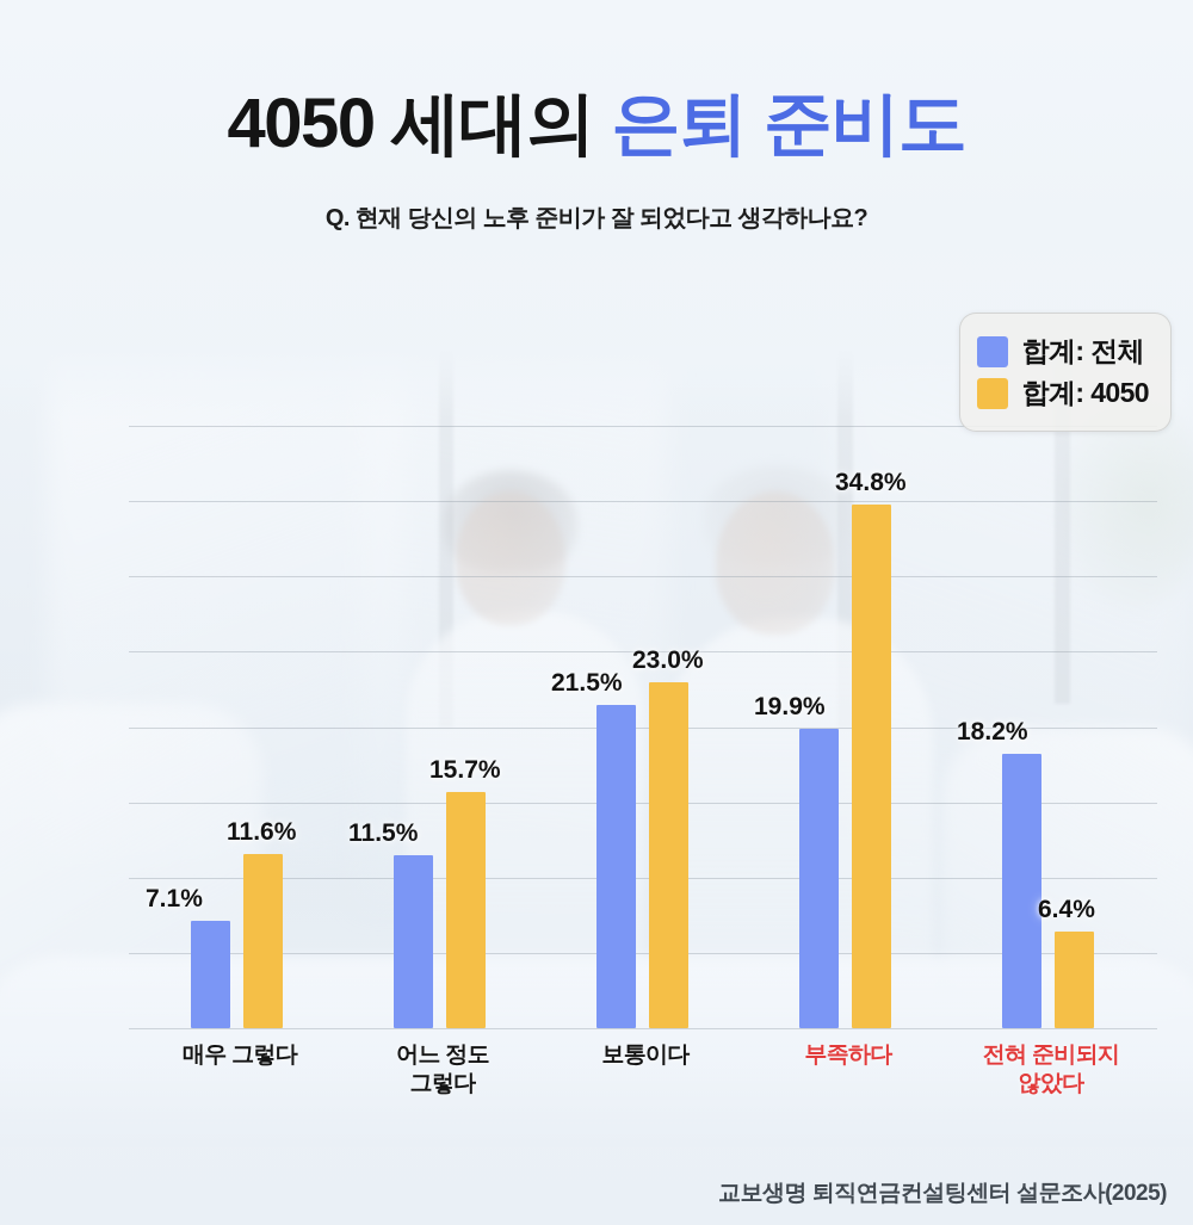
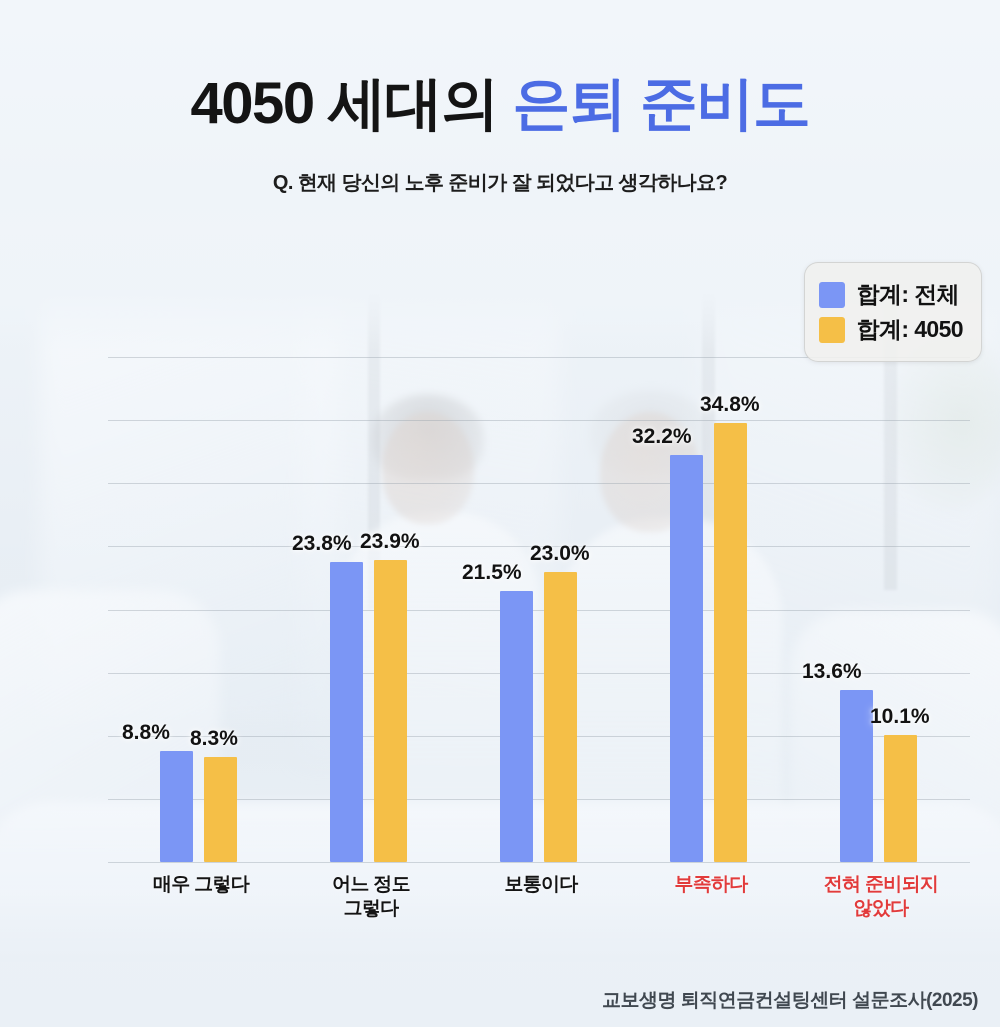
합계: 전체/매우 그렇다: 7.1% -> 8.8%
합계: 4050/매우 그렇다: 11.6% -> 8.3%
합계: 전체/어느 정도 그렇다: 11.5% -> 23.8%
합계: 4050/어느 정도 그렇다: 15.7% -> 23.9%
합계: 전체/부족하다: 19.9% -> 32.2%
합계: 전체/전혀 준비되지 않았다: 18.2% -> 13.6%
합계: 4050/전혀 준비되지 않았다: 6.4% -> 10.1%
